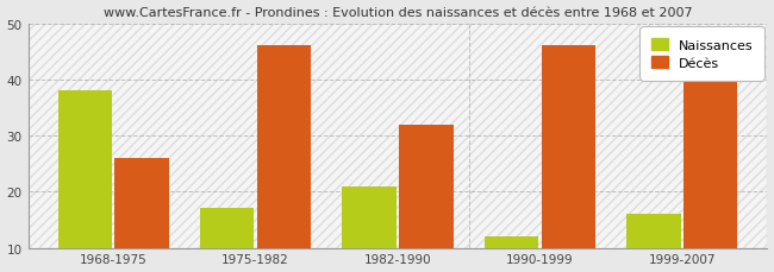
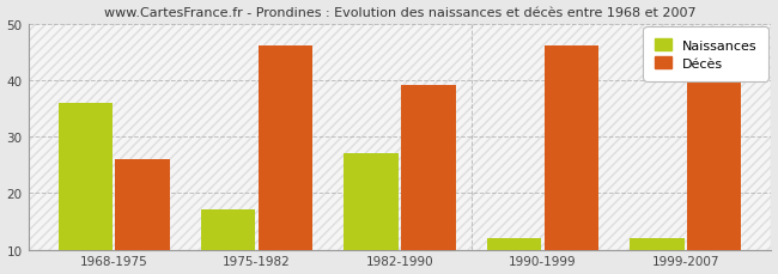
Naissances/1968-1975: 38 -> 36
Naissances/1982-1990: 21 -> 27
Décès/1982-1990: 32 -> 39
Naissances/1999-2007: 16 -> 12
